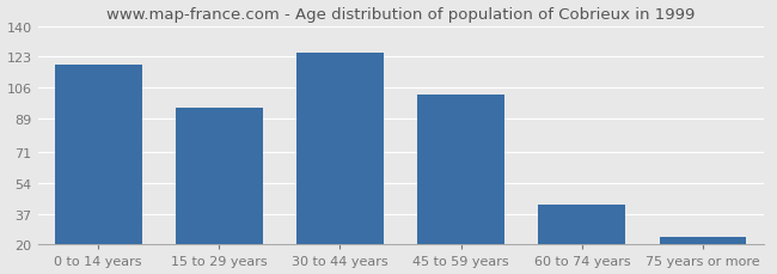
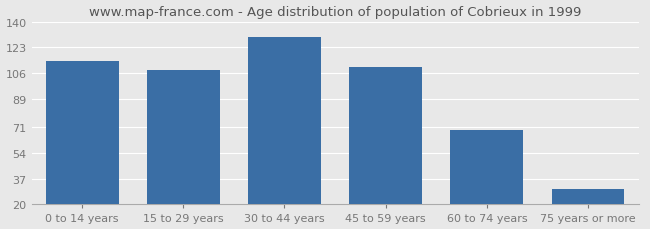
0 to 14 years: 119 -> 114
15 to 29 years: 95 -> 108
30 to 44 years: 125 -> 130
45 to 59 years: 102 -> 110
60 to 74 years: 42 -> 69
75 years or more: 24 -> 30
